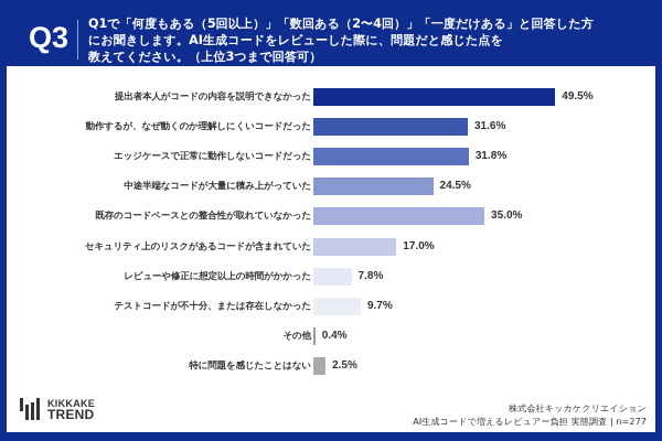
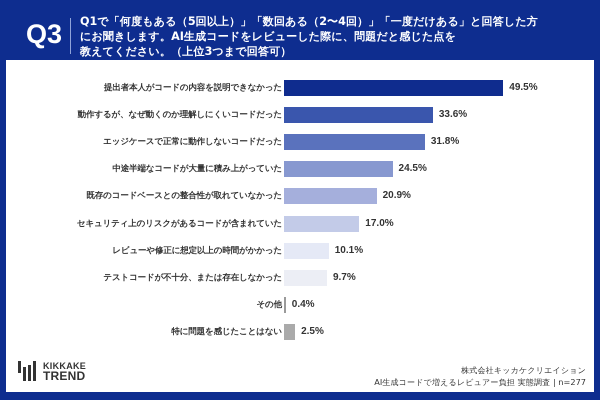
動作するが、なぜ動くのか理解しにくいコードだった: 31.6% -> 33.6%
既存のコードベースとの整合性が取れていなかった: 35.0% -> 20.9%
レビューや修正に想定以上の時間がかかった: 7.8% -> 10.1%
